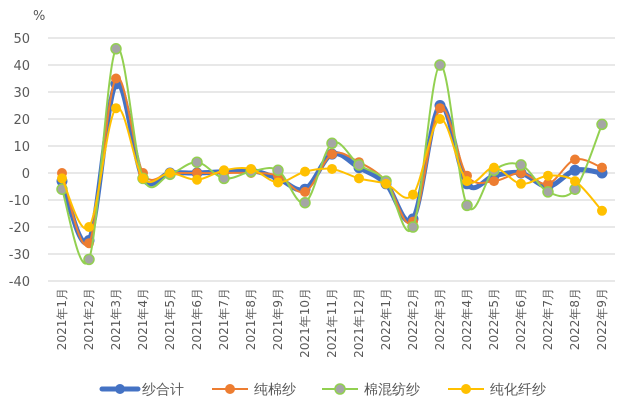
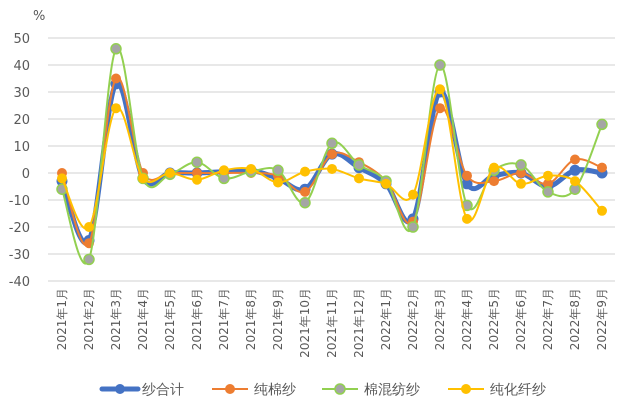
纱合计/2022年3月: 25 -> 30
纯化纤纱/2022年3月: 20 -> 31
纯化纤纱/2022年4月: -3 -> -17
